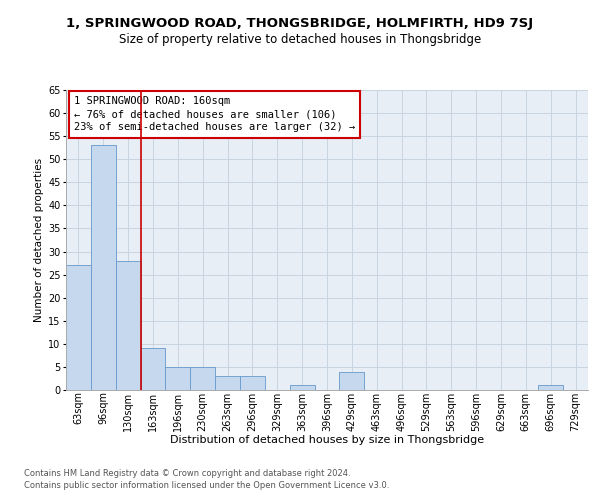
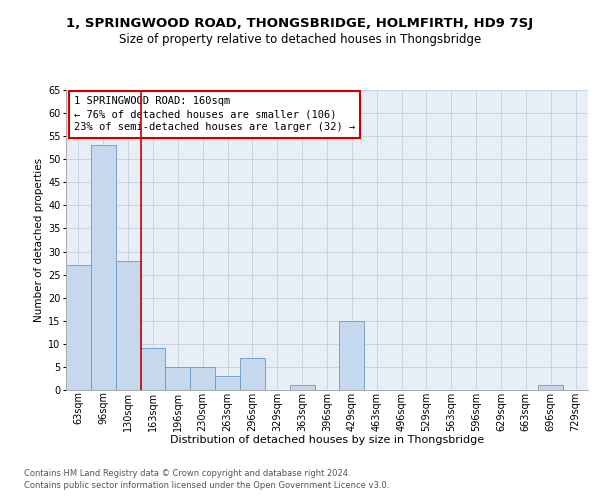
296sqm: 3 -> 7
429sqm: 4 -> 15
